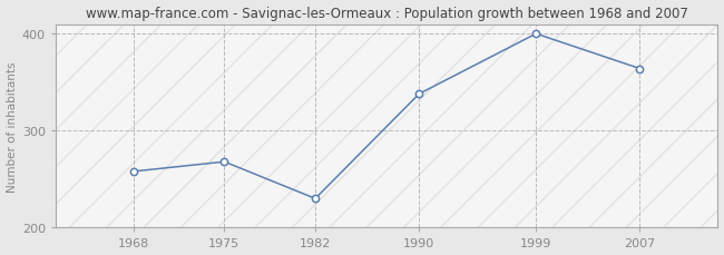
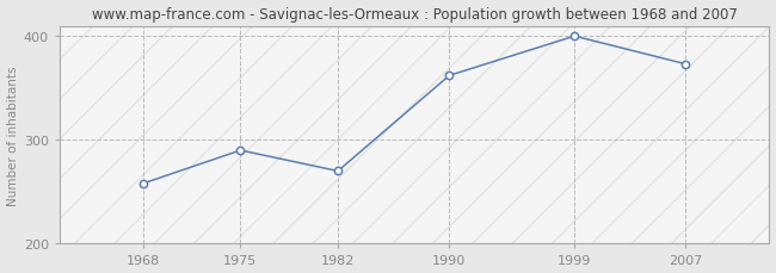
1975: 268 -> 290
1982: 230 -> 270
1990: 338 -> 362
2007: 364 -> 373
